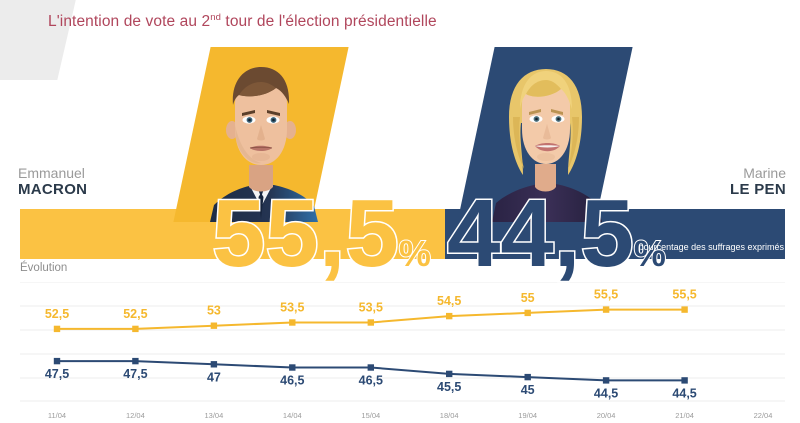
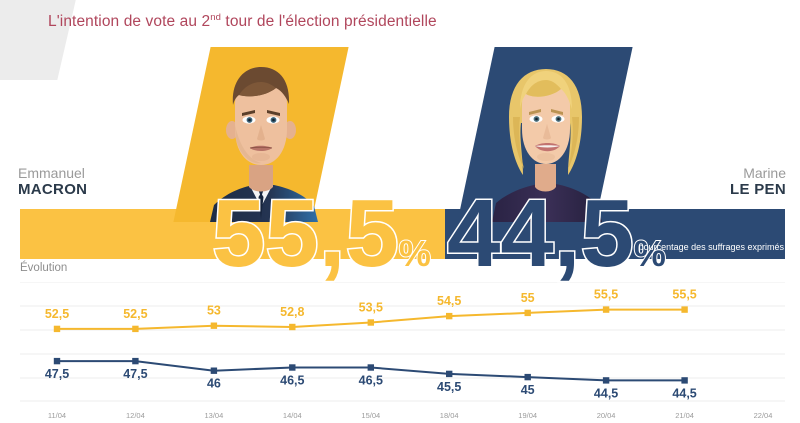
LE PEN/13/04: 47 -> 46
MACRON/14/04: 53,5 -> 52,8
